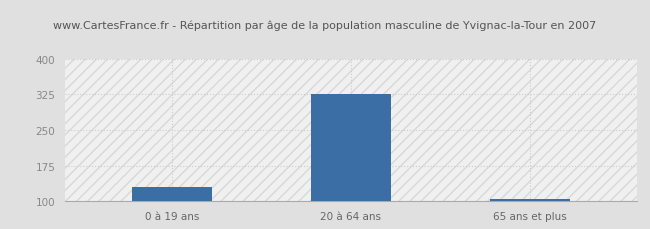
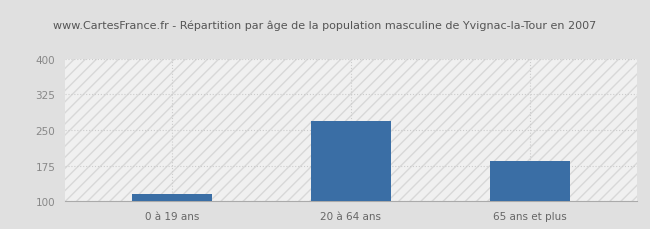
0 à 19 ans: 130 -> 115
20 à 64 ans: 325 -> 270
65 ans et plus: 105 -> 185
